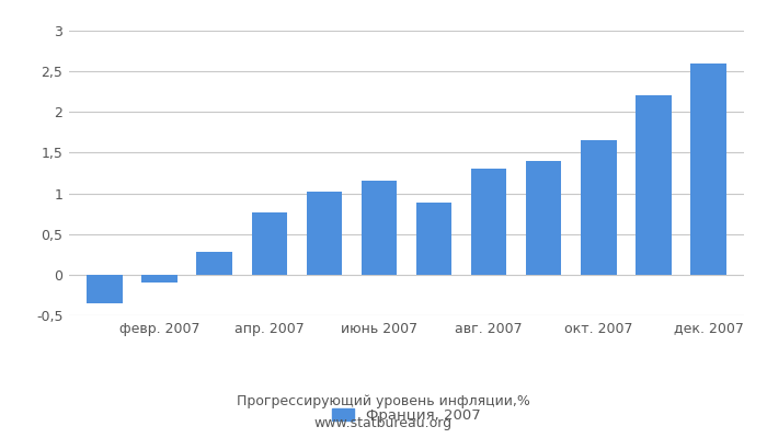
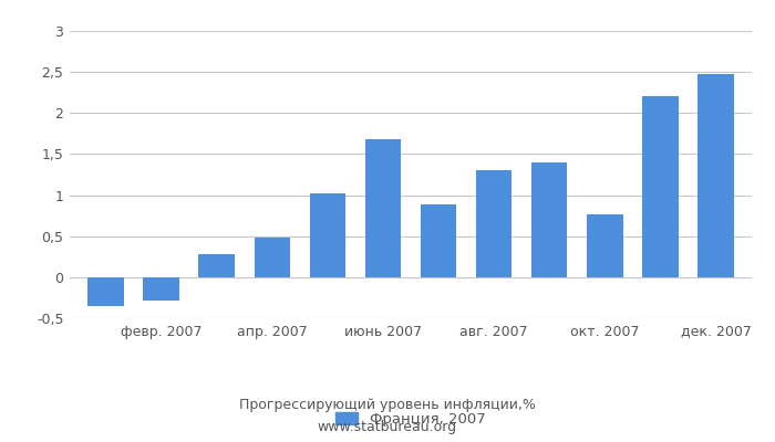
февр. 2007: -0,10 -> -0,28
апр. 2007: 0,76 -> 0,48
июнь 2007: 1,15 -> 1,68
окт. 2007: 1,65 -> 0,76
дек. 2007: 2,60 -> 2,48
